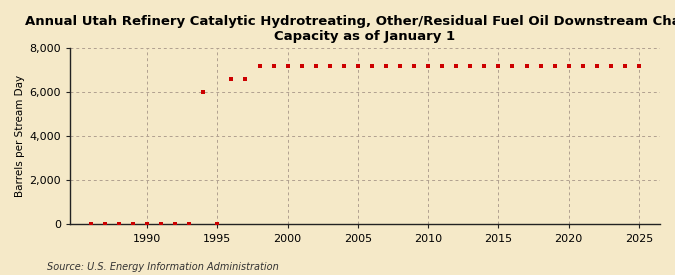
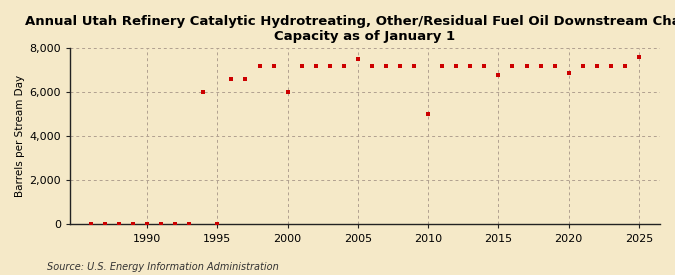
2000: 7,200 -> 6,000
2005: 7,200 -> 7,500
2010: 7,200 -> 5,000
2015: 7,200 -> 6,800
2020: 7,200 -> 6,900
2025: 7,200 -> 7,600
